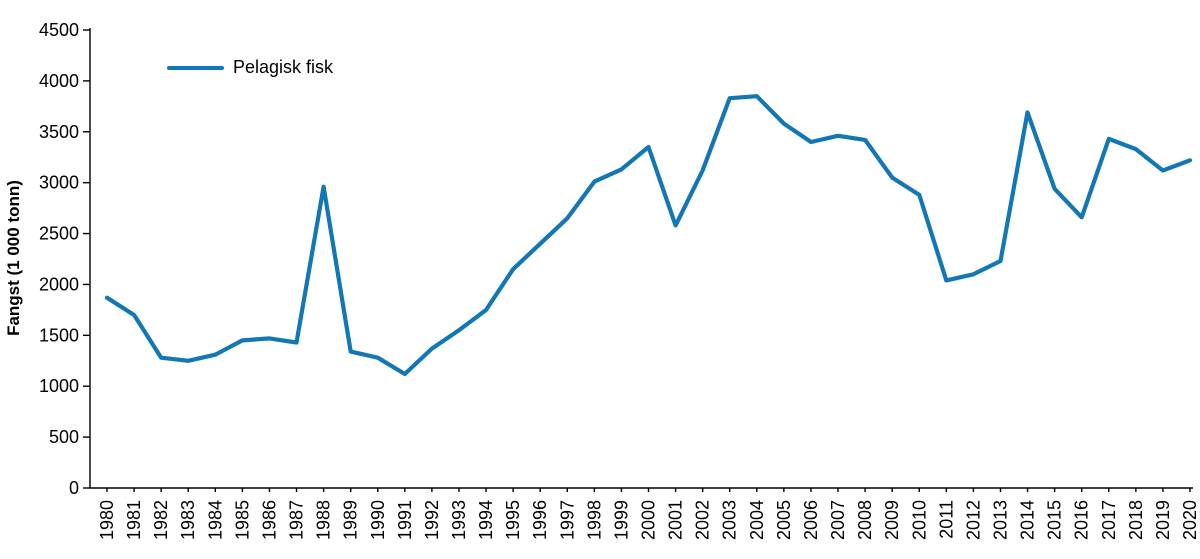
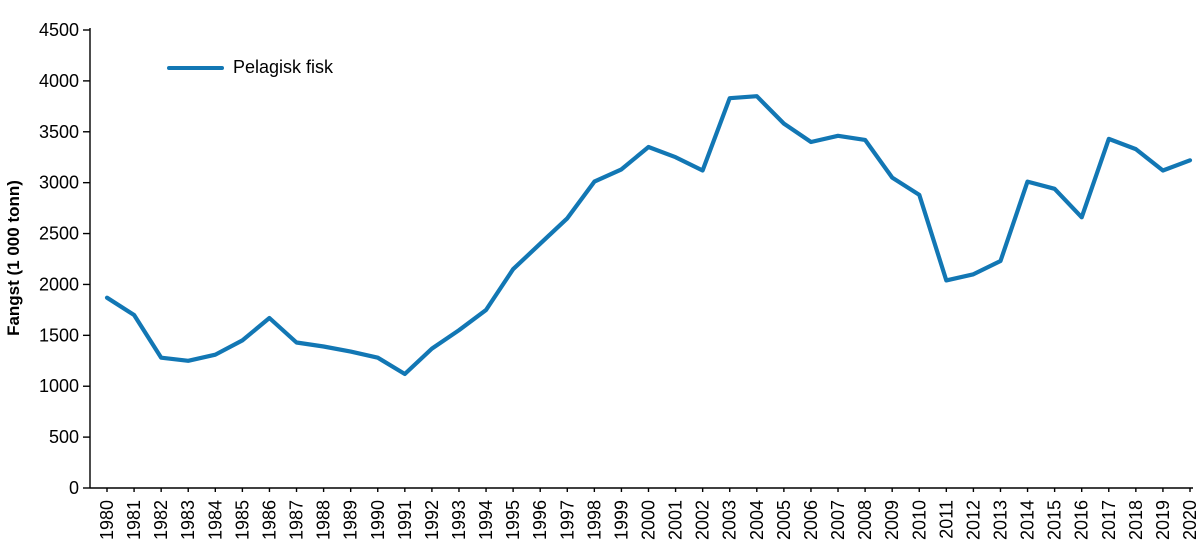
1986: 1470 -> 1670
1988: 2960 -> 1390
2001: 2580 -> 3250
2014: 3690 -> 3010
